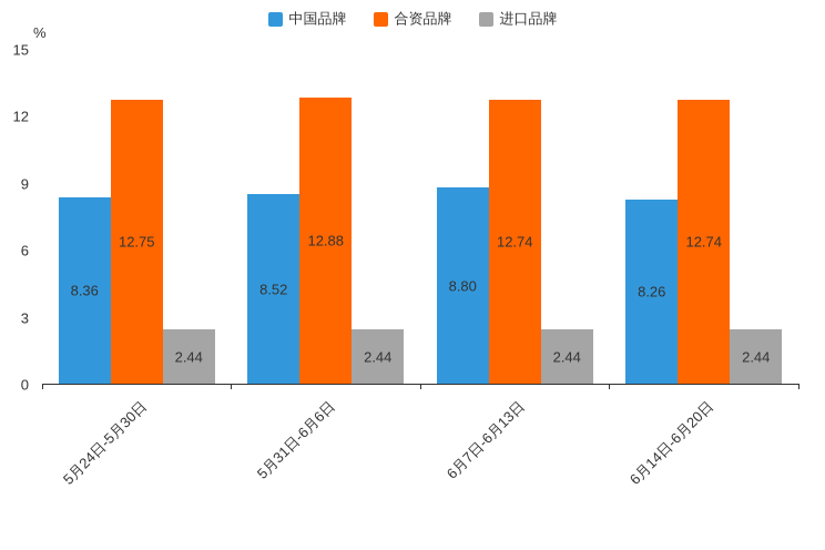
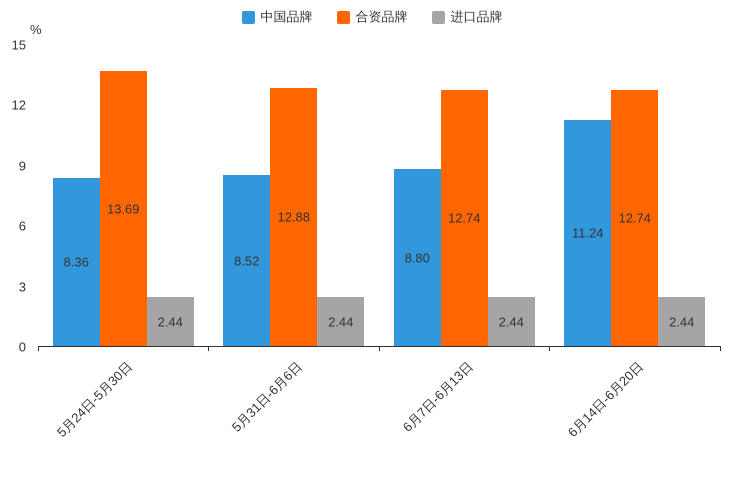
合资品牌/5月24日-5月30日: 12.75 -> 13.69
中国品牌/6月14日-6月20日: 8.26 -> 11.24
